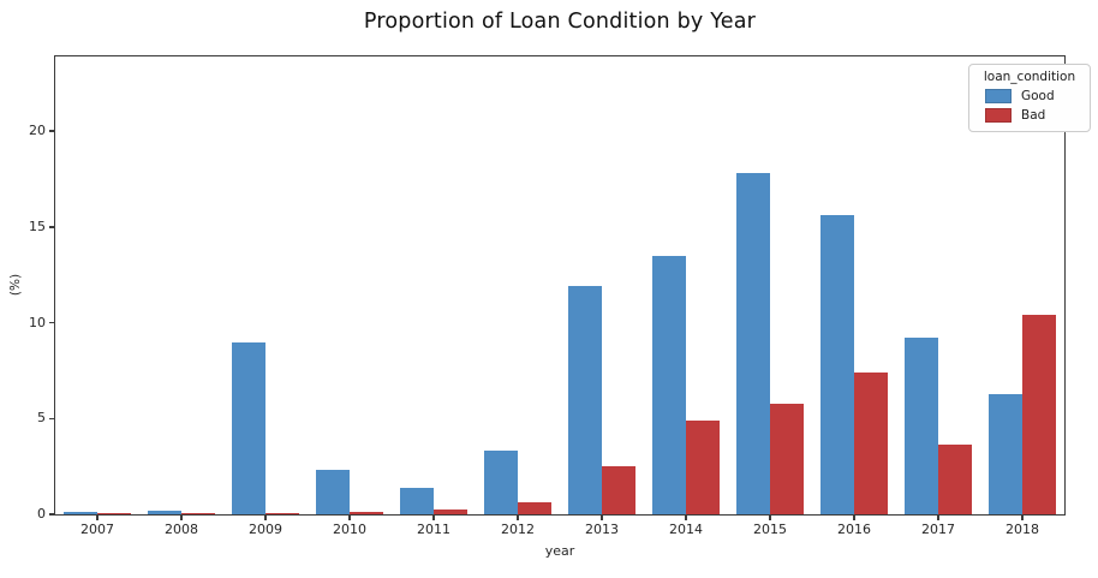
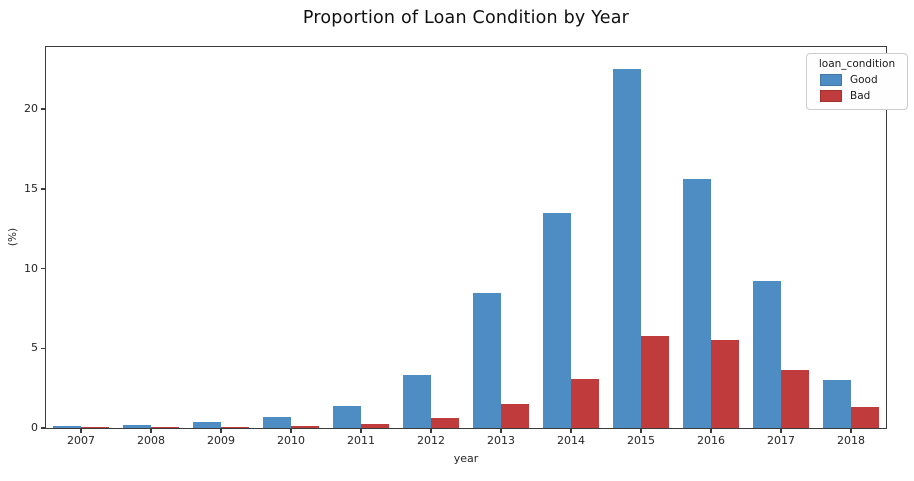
Good/2009: 9.0 -> 0.3
Good/2010: 2.3 -> 0.7
Good/2013: 11.9 -> 8.5
Bad/2013: 2.5 -> 1.5
Bad/2014: 4.9 -> 3.1
Good/2015: 17.8 -> 22.5
Bad/2016: 7.4 -> 5.5
Good/2018: 6.3 -> 3.0
Bad/2018: 10.4 -> 1.3
